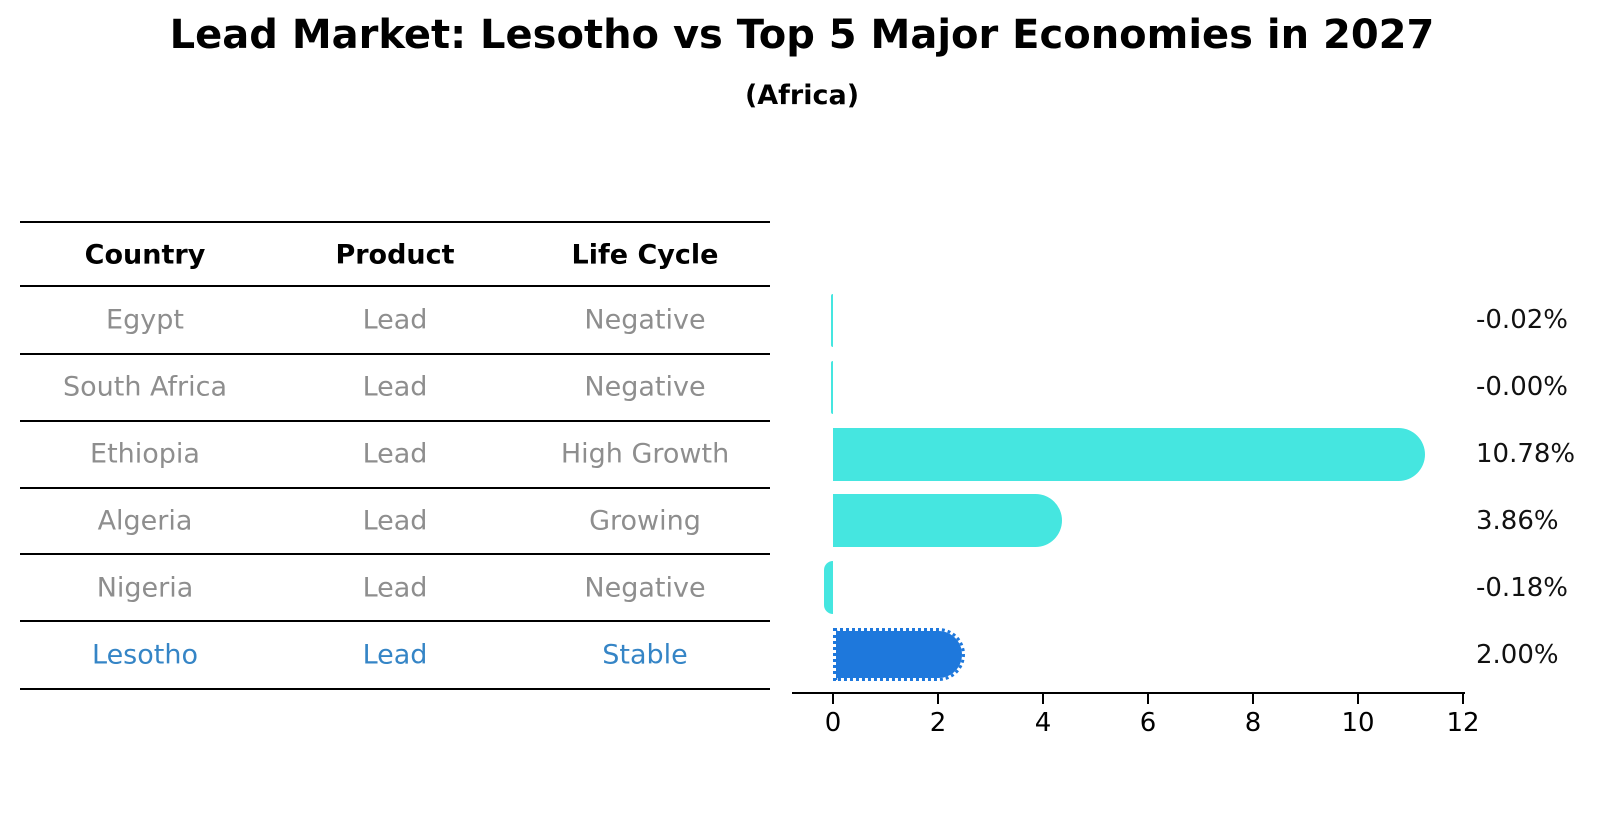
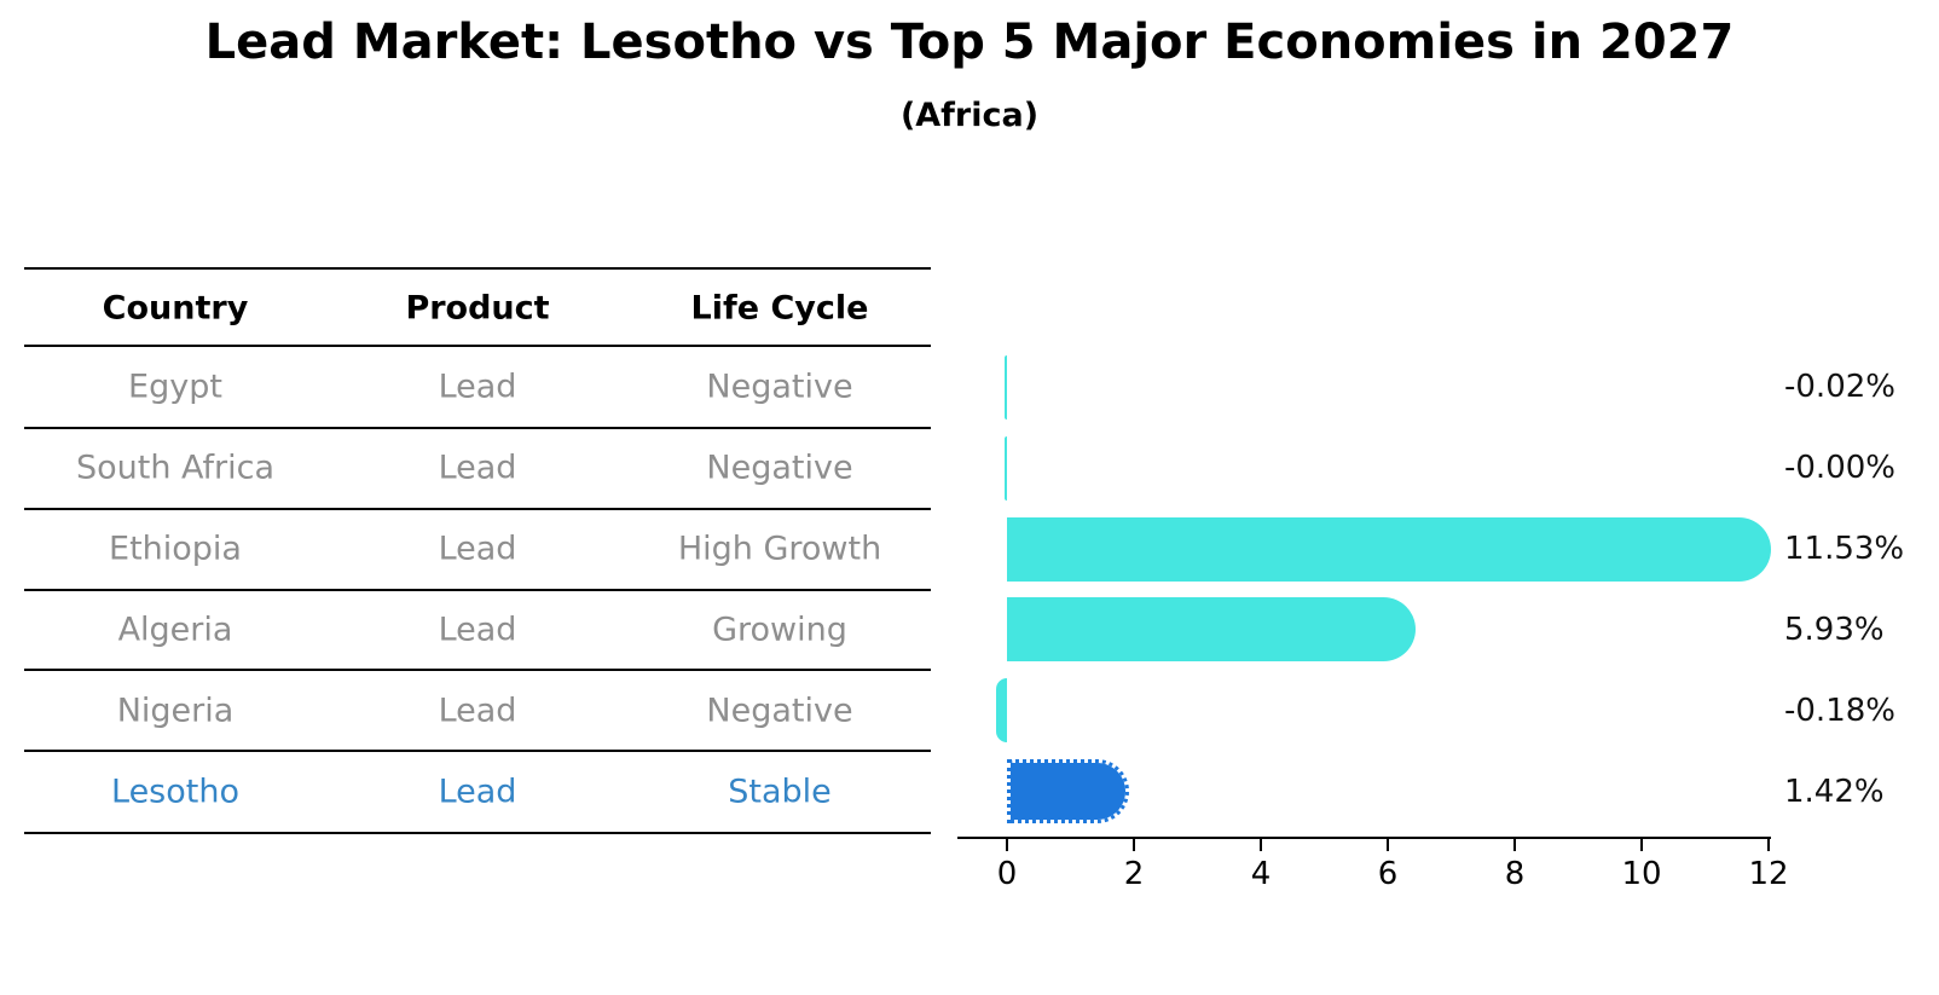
Ethiopia: 10.78% -> 11.53%
Algeria: 3.86% -> 5.93%
Lesotho: 2.00% -> 1.42%
